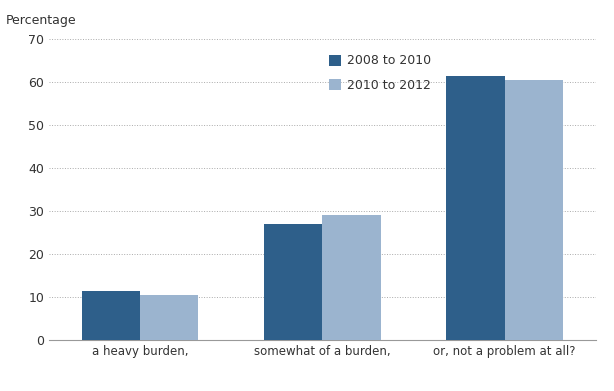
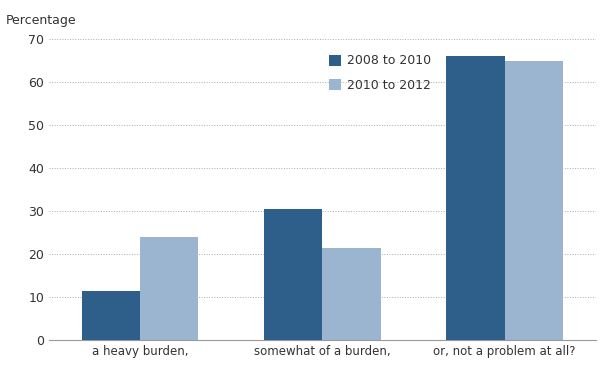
2010 to 2012/a heavy burden,: 10.5 -> 24.0
2008 to 2010/somewhat of a burden,: 27.0 -> 30.5
2010 to 2012/somewhat of a burden,: 29.0 -> 21.5
2008 to 2010/or, not a problem at all?: 61.5 -> 66.0
2010 to 2012/or, not a problem at all?: 60.5 -> 65.0
